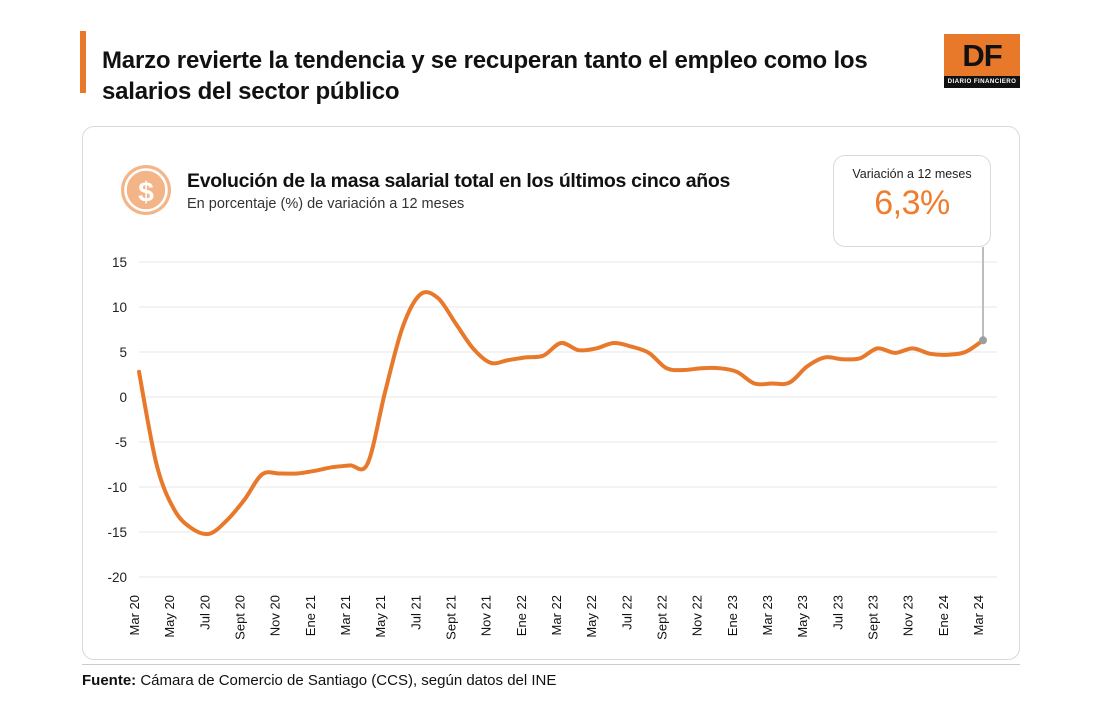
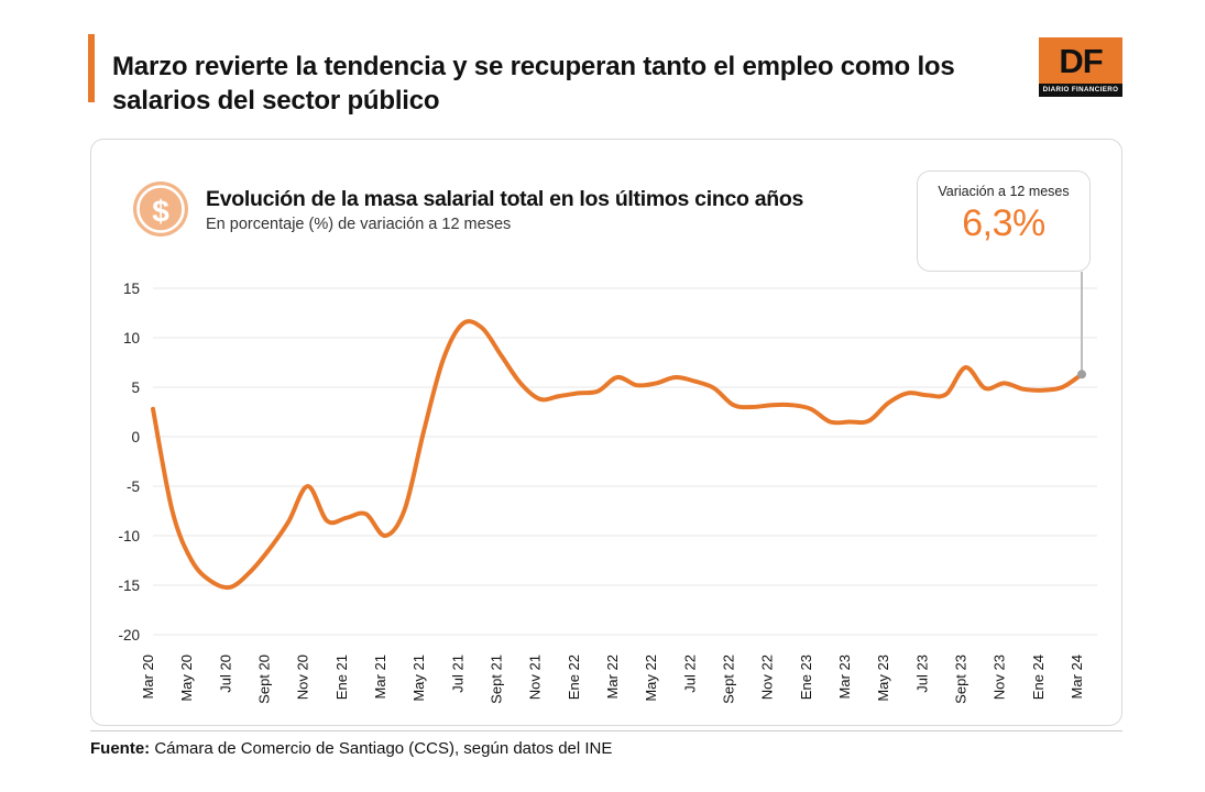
Nov 20: -8 -> -5
Mar 21: -8 -> -10
Sept 23: 5 -> 7
